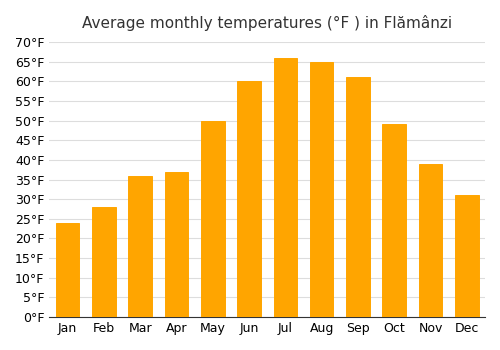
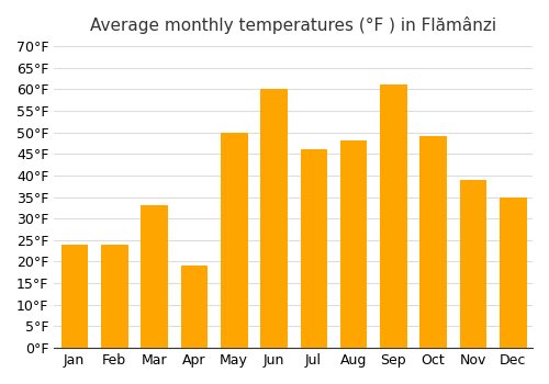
Feb: 28°F -> 24°F
Mar: 36°F -> 33°F
Apr: 37°F -> 19°F
Jul: 66°F -> 46°F
Aug: 65°F -> 48°F
Dec: 31°F -> 35°F
